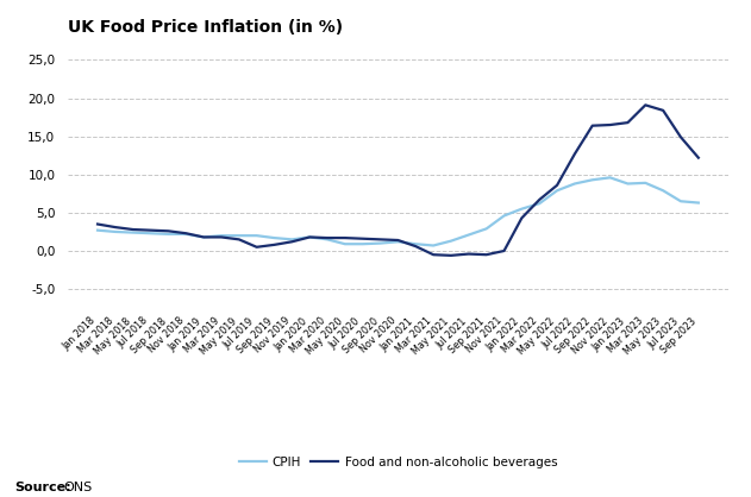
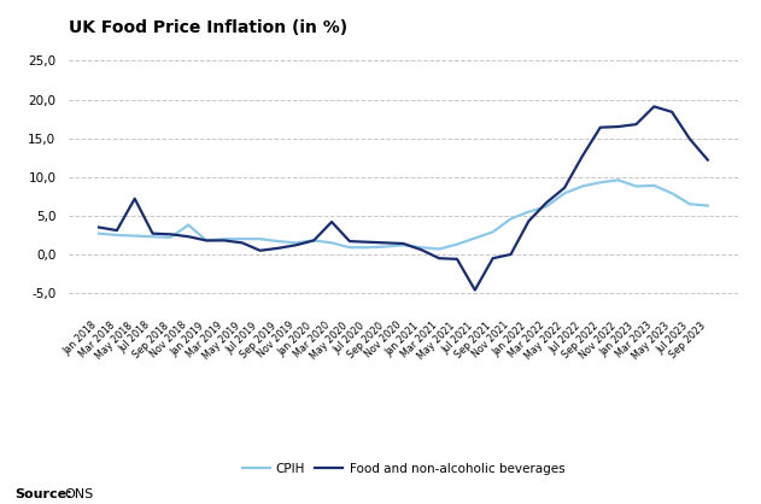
Food and non-alcoholic beverages/May 2018: 2,8 -> 7,2
CPIH/Nov 2018: 2,2 -> 3,8
Food and non-alcoholic beverages/Mar 2020: 1,7 -> 4,2
Food and non-alcoholic beverages/Jul 2021: -0,4 -> -4,6
